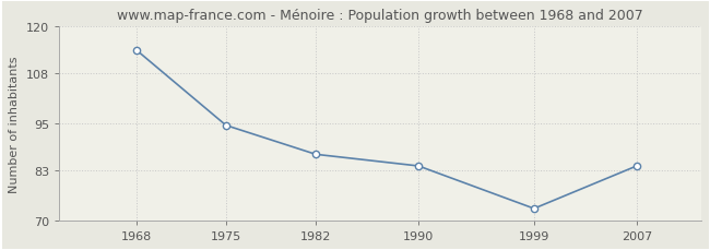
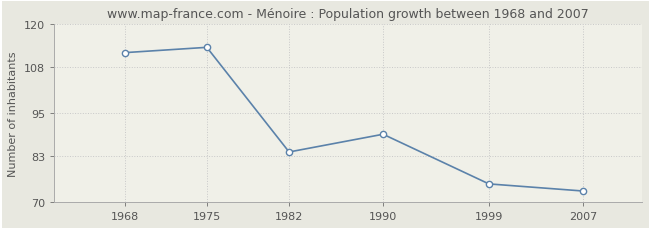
1968: 114.0 -> 112.0
1975: 94.5 -> 113.5
1982: 87.0 -> 84.0
1990: 84.0 -> 89.0
1999: 73.0 -> 75.0
2007: 84.0 -> 73.0
